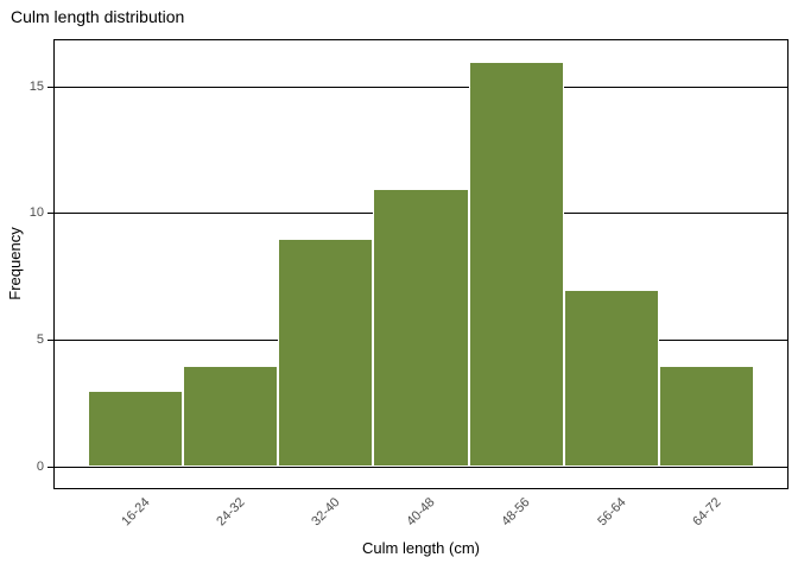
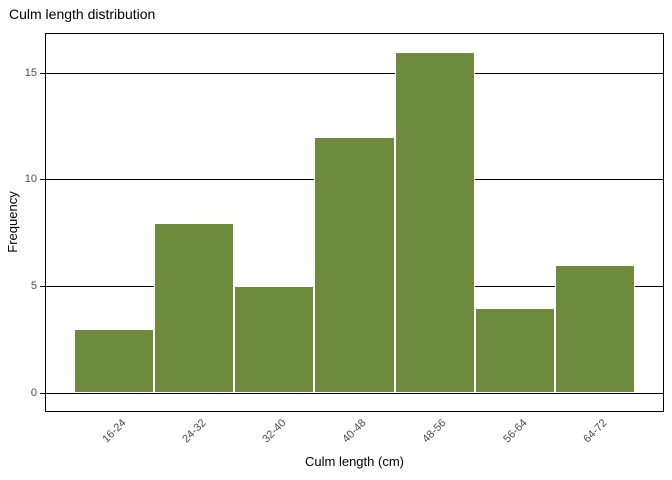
24-32: 4 -> 8
32-40: 9 -> 5
40-48: 11 -> 12
56-64: 7 -> 4
64-72: 4 -> 6
